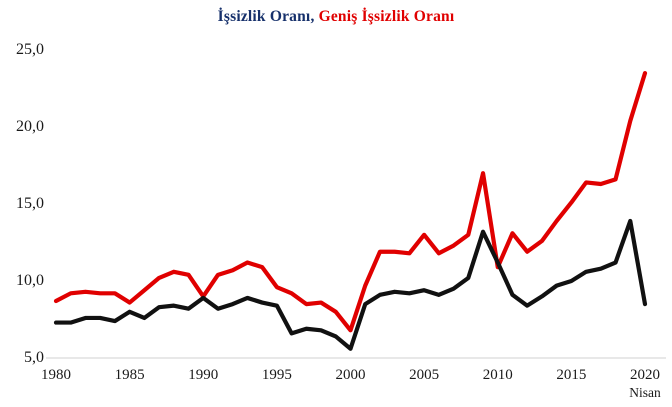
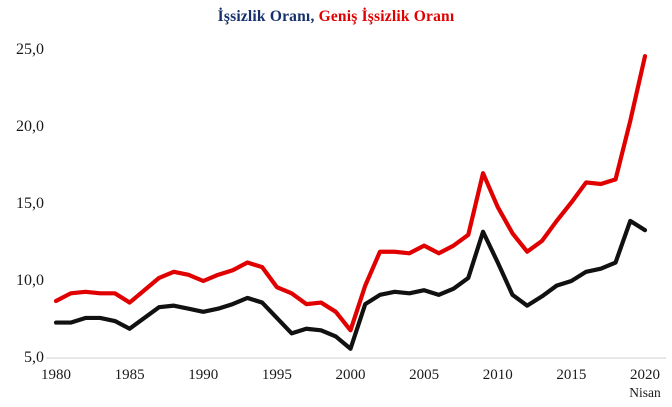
İşsizlik Oranı/1985: 8,0 -> 6,9
Geniş İşsizlik Oranı/1990: 9,0 -> 10,0
İşsizlik Oranı/1990: 8,9 -> 8,0
İşsizlik Oranı/1995: 8,4 -> 7,6
Geniş İşsizlik Oranı/2005: 13,0 -> 12,3
Geniş İşsizlik Oranı/2010: 10,9 -> 14,8
Geniş İşsizlik Oranı/2020: 23,5 -> 24,6
İşsizlik Oranı/2020: 8,5 -> 13,3
